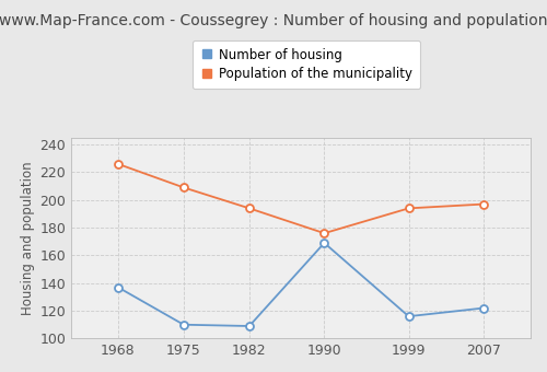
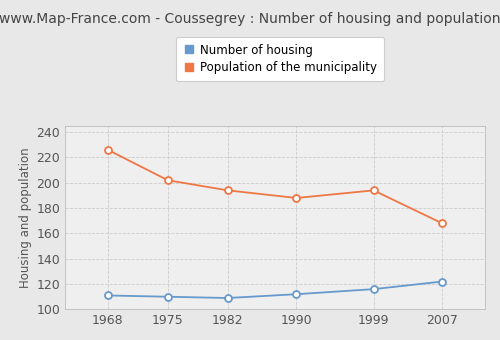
Number of housing/1968: 137 -> 111
Population of the municipality/1975: 209 -> 202
Number of housing/1990: 169 -> 112
Population of the municipality/1990: 176 -> 188
Population of the municipality/2007: 197 -> 168
